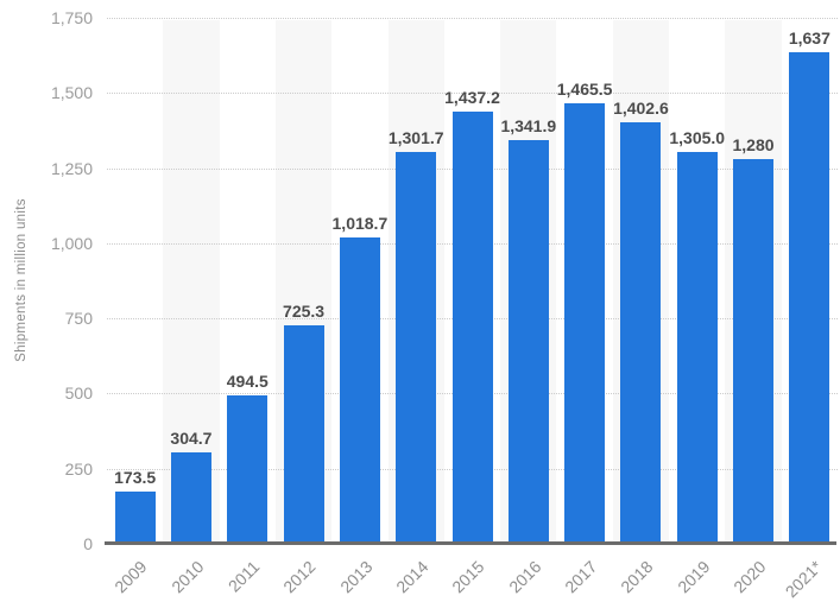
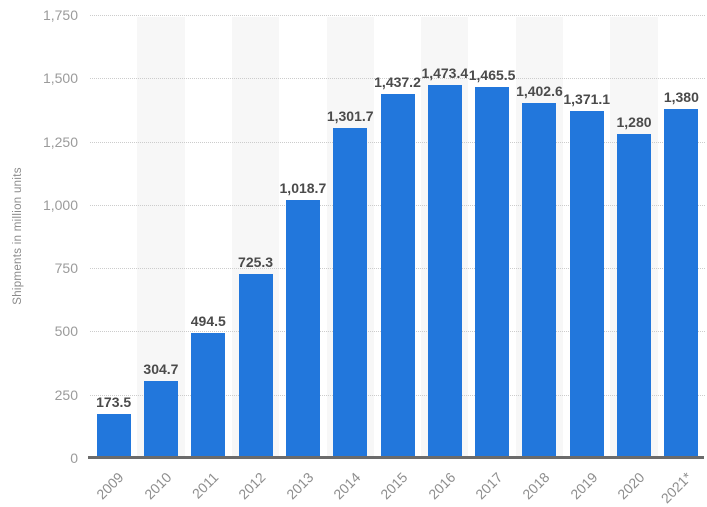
2016: 1,341.9 -> 1,473.4
2019: 1,305.0 -> 1,371.1
2021*: 1,637 -> 1,380
